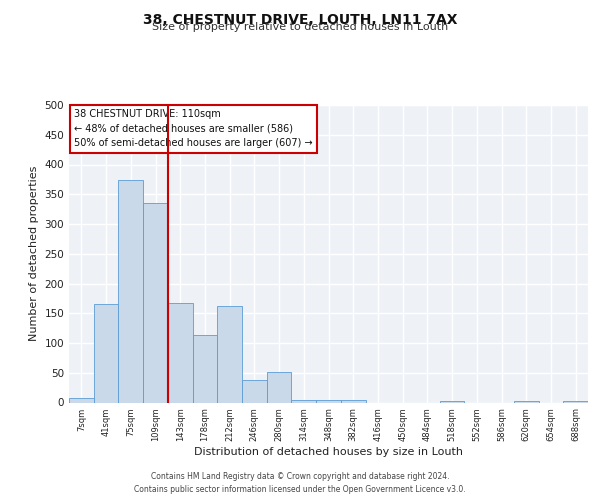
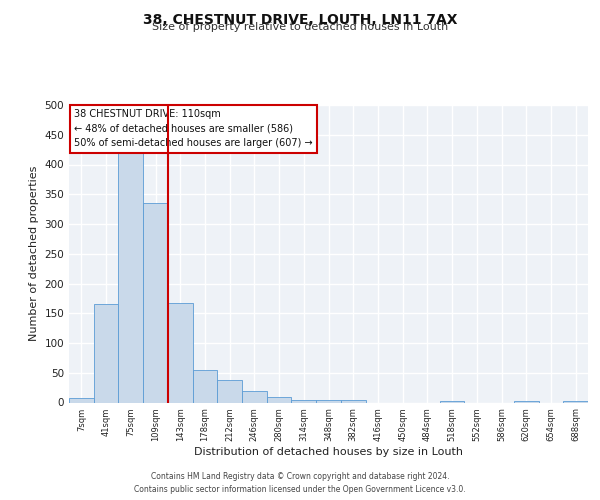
75sqm: 374 -> 420
178sqm: 114 -> 54
212sqm: 162 -> 37
246sqm: 38 -> 20
280sqm: 52 -> 10
